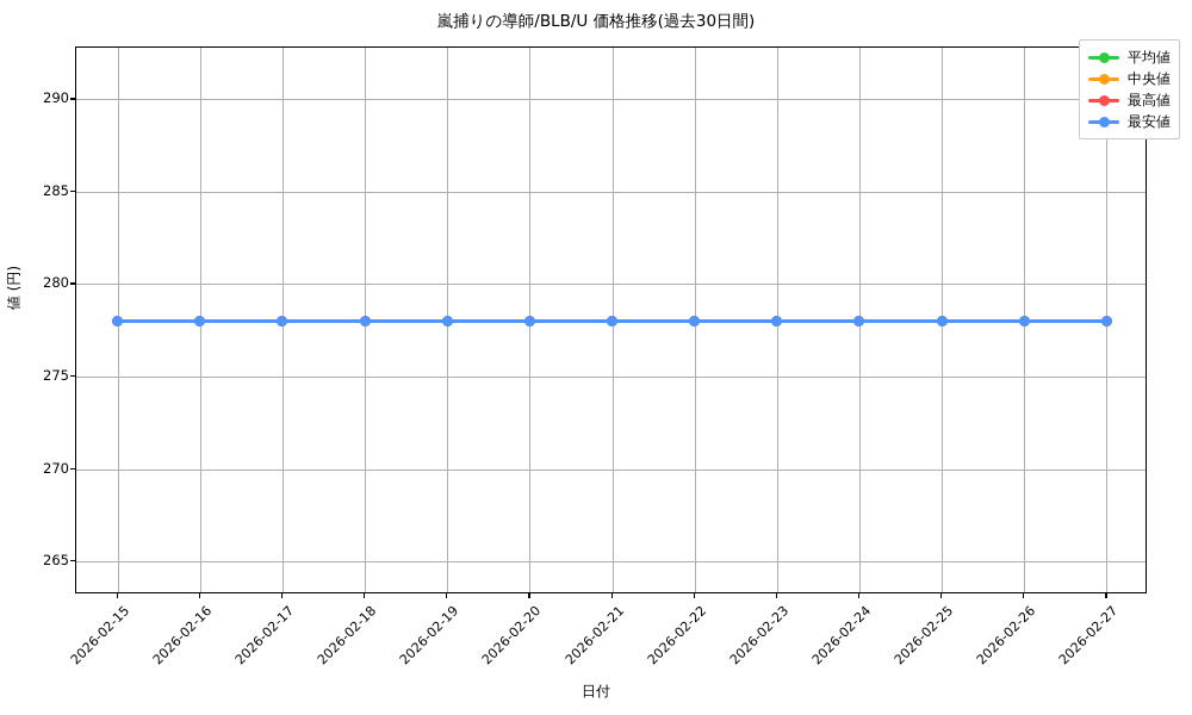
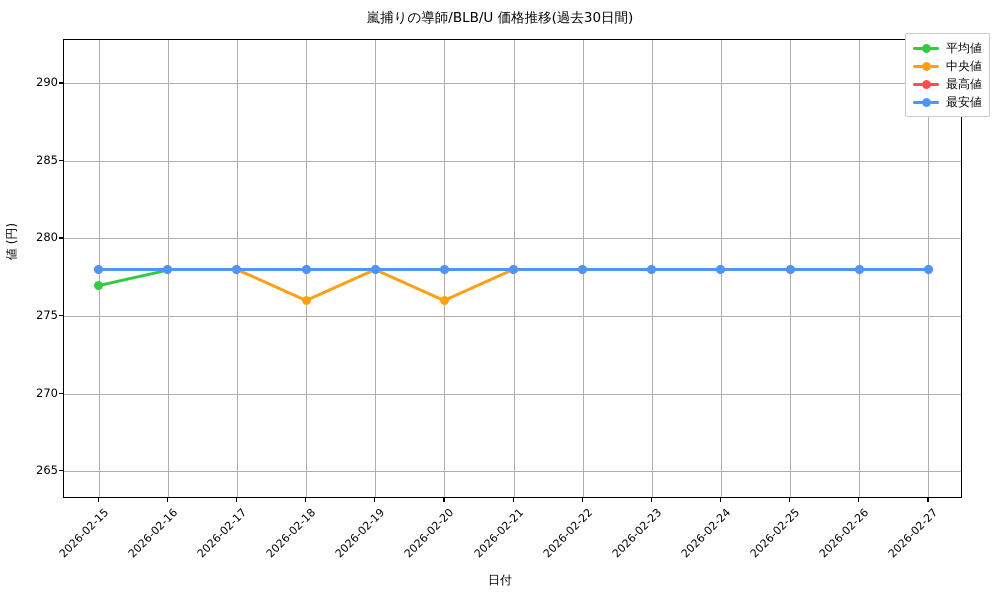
平均値/2026-02-15: 278 -> 277
中央値/2026-02-18: 278 -> 276
中央値/2026-02-20: 278 -> 276
